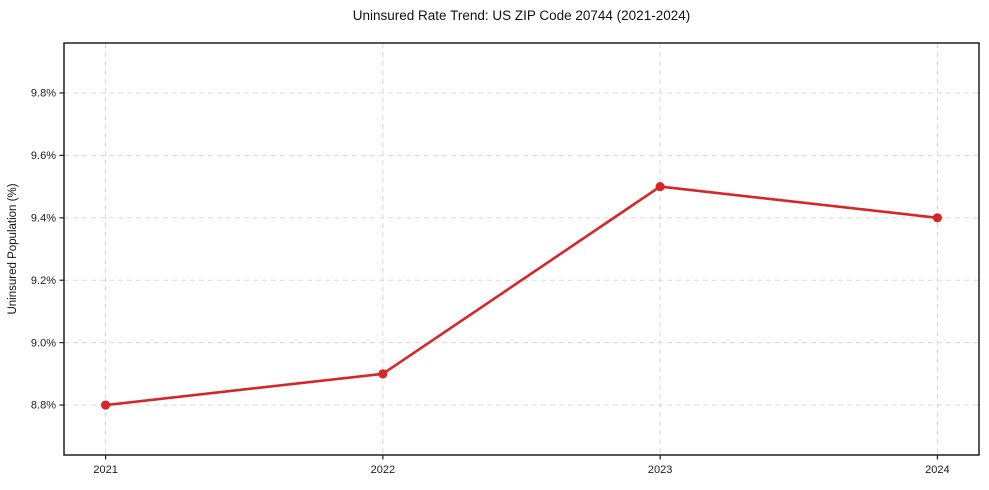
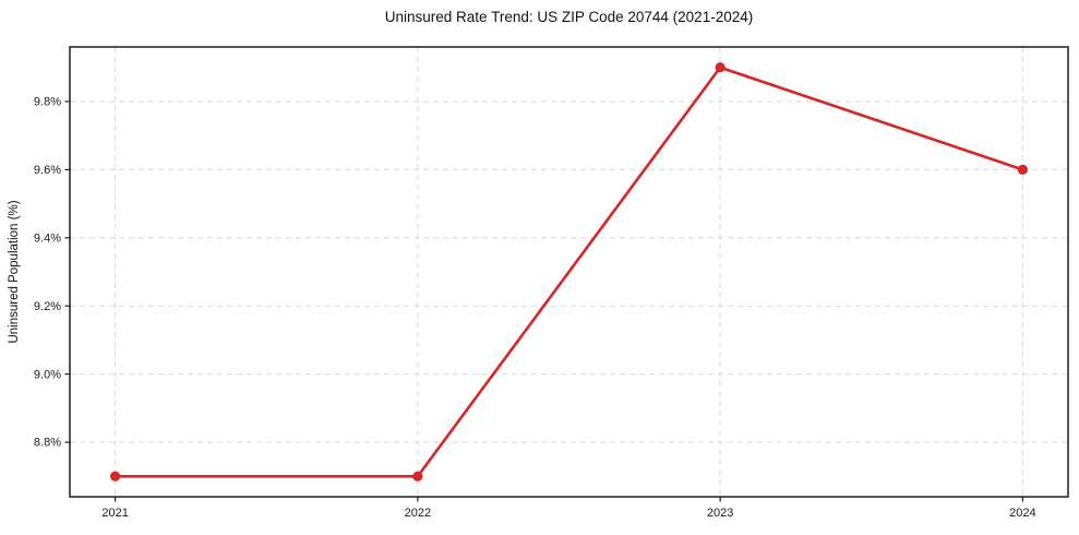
2021: 8.8% -> 8.7%
2022: 8.9% -> 8.7%
2023: 9.5% -> 9.9%
2024: 9.4% -> 9.6%
